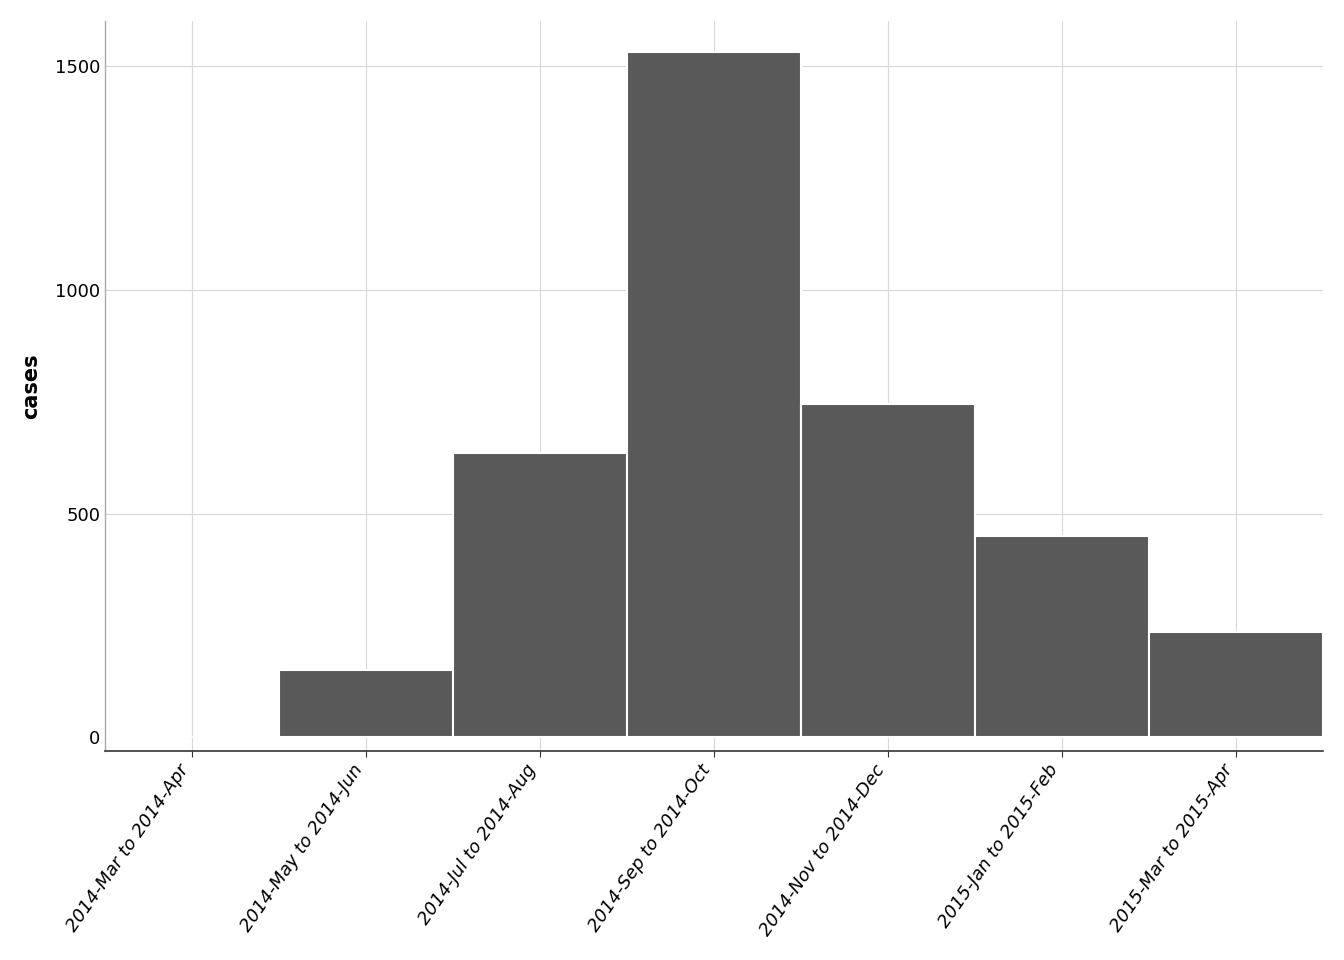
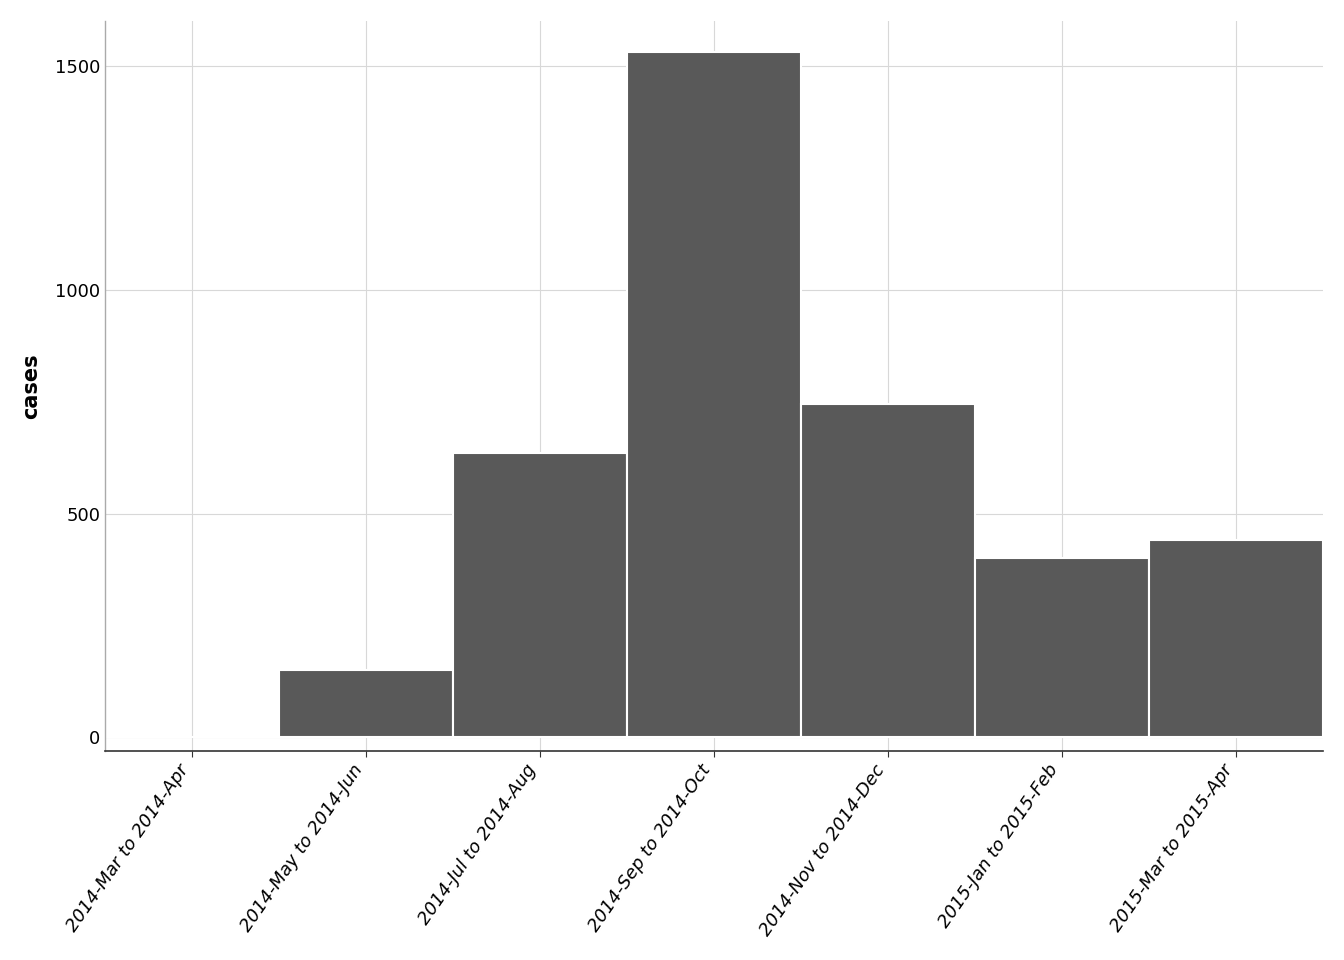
2015-Jan to 2015-Feb: 450 -> 400
2015-Mar to 2015-Apr: 235 -> 440
